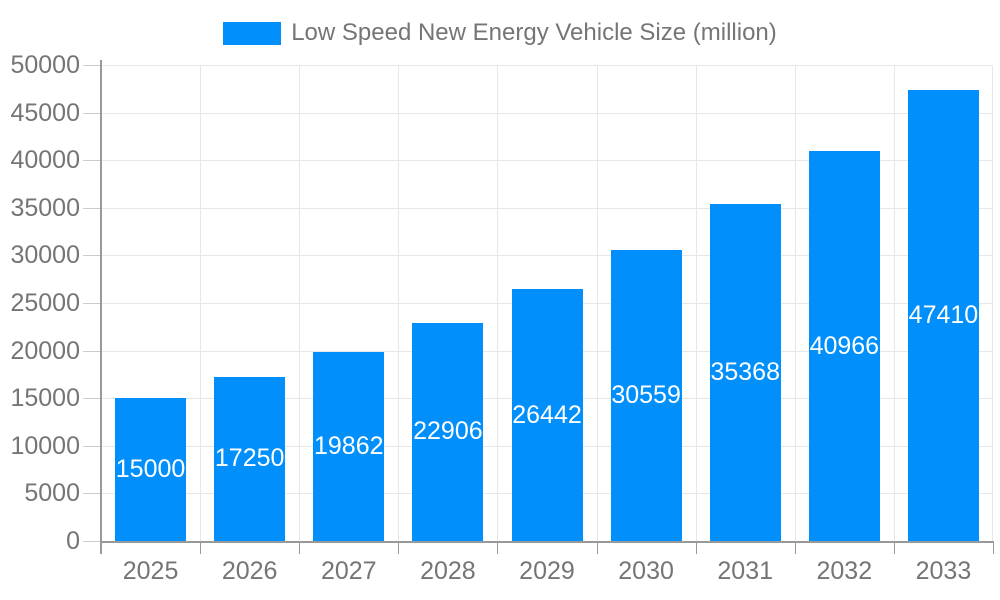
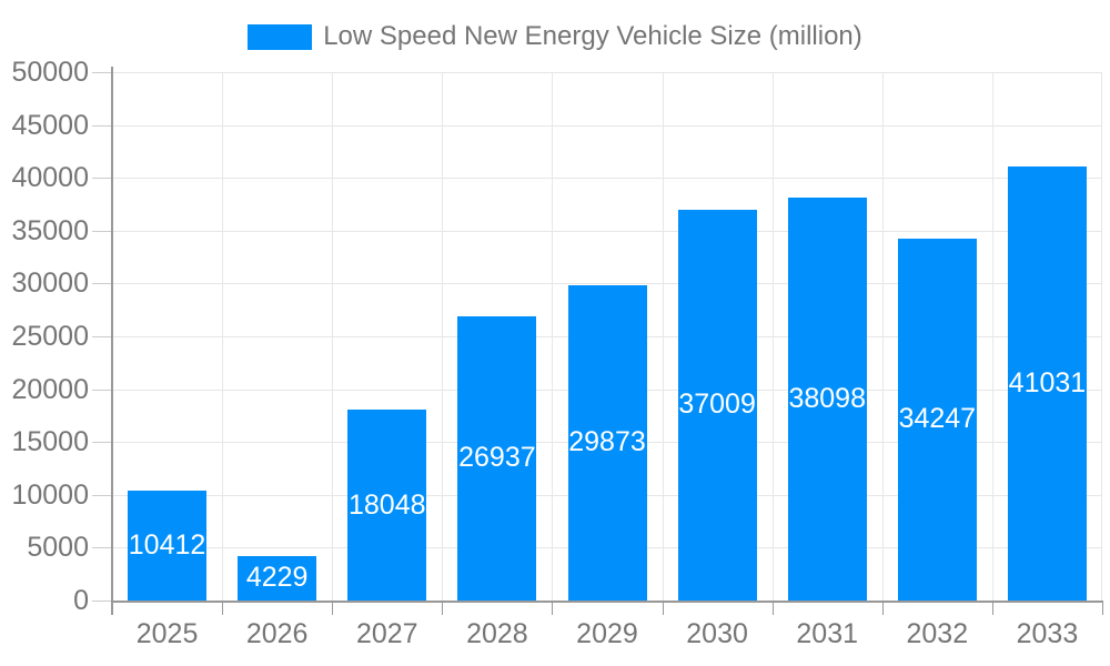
2025: 15000 -> 10412
2026: 17250 -> 4229
2027: 19862 -> 18048
2028: 22906 -> 26937
2029: 26442 -> 29873
2030: 30559 -> 37009
2031: 35368 -> 38098
2032: 40966 -> 34247
2033: 47410 -> 41031
